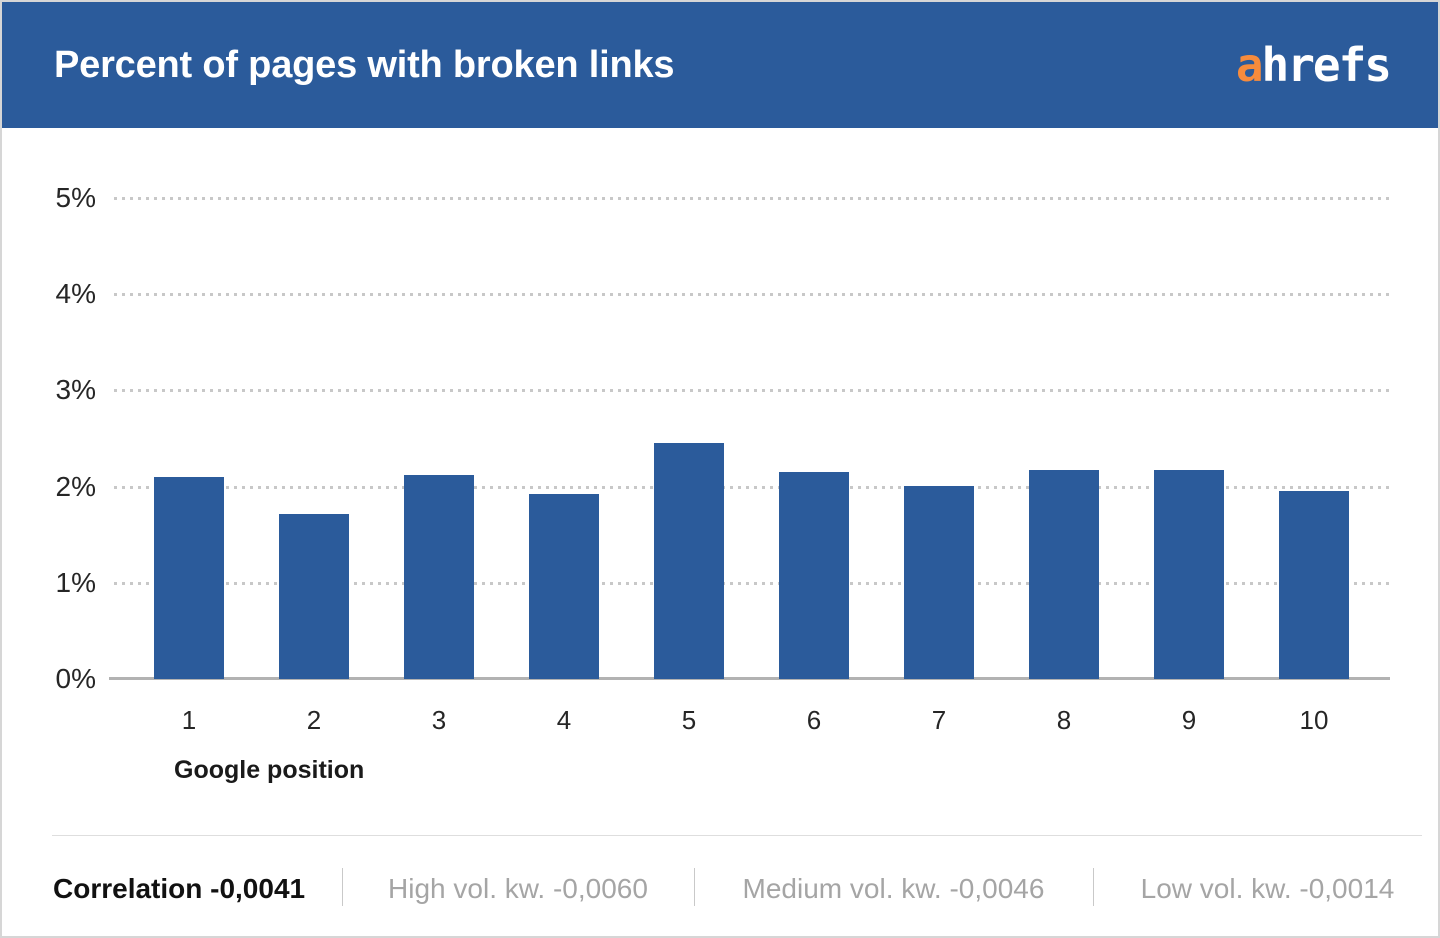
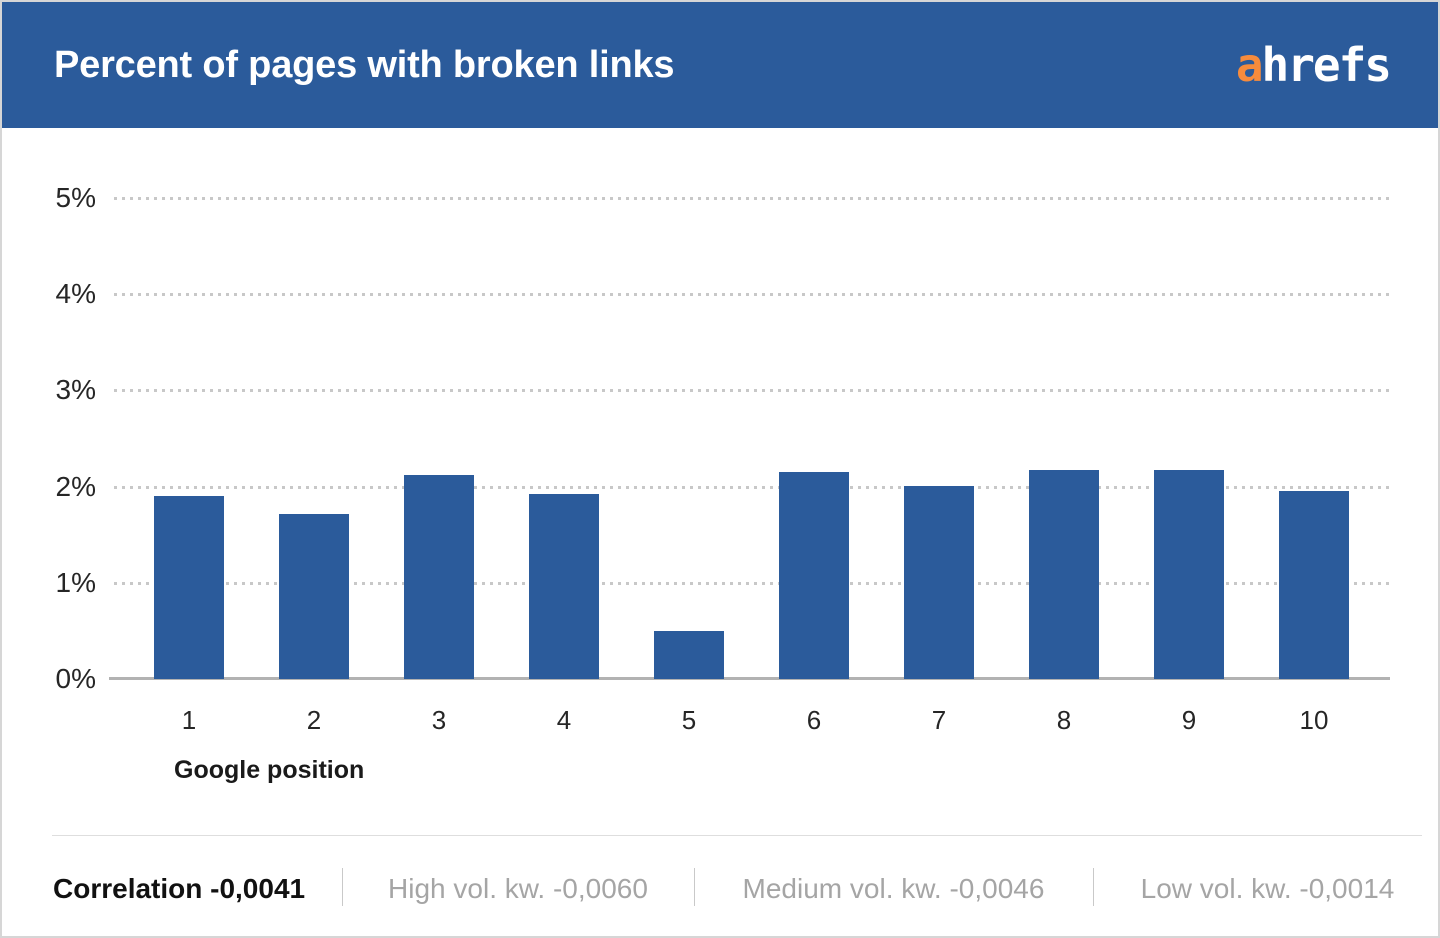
1: 2.1% -> 1.9%
5: 2.5% -> 0.5%
